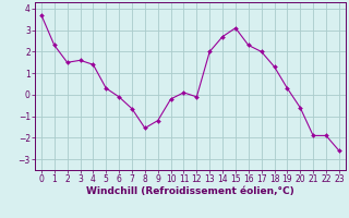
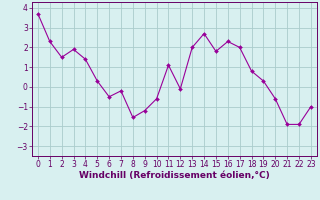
3: 1.6 -> 1.9
6: -0.1 -> -0.5
7: -0.7 -> -0.2
10: -0.2 -> -0.6
11: 0.1 -> 1.1
15: 3.1 -> 1.8
18: 1.3 -> 0.8
23: -2.6 -> -1.0
